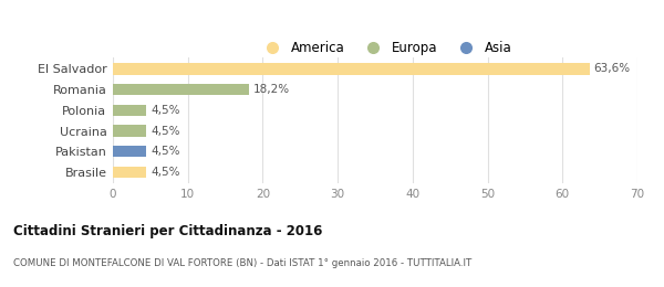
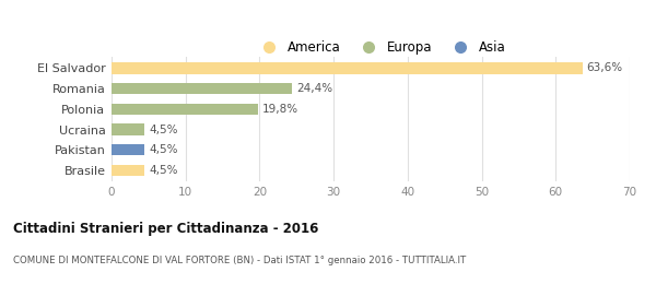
Romania: 18,2% -> 24,4%
Polonia: 4,5% -> 19,8%
